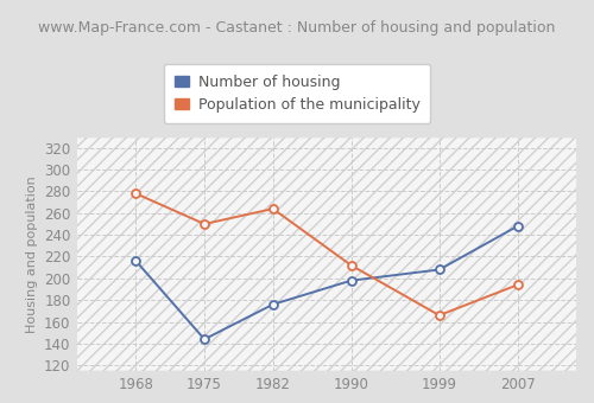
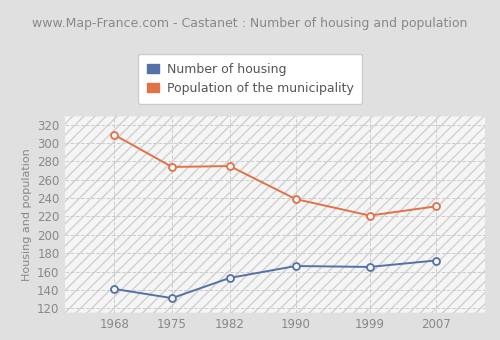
Number of housing/1968: 216 -> 141
Population of the municipality/1968: 278 -> 309
Number of housing/1975: 144 -> 131
Population of the municipality/1975: 250 -> 274
Number of housing/1982: 176 -> 153
Population of the municipality/1982: 264 -> 275
Number of housing/1990: 198 -> 166
Population of the municipality/1990: 212 -> 239
Number of housing/1999: 208 -> 165
Population of the municipality/1999: 166 -> 221
Number of housing/2007: 248 -> 172
Population of the municipality/2007: 194 -> 231
